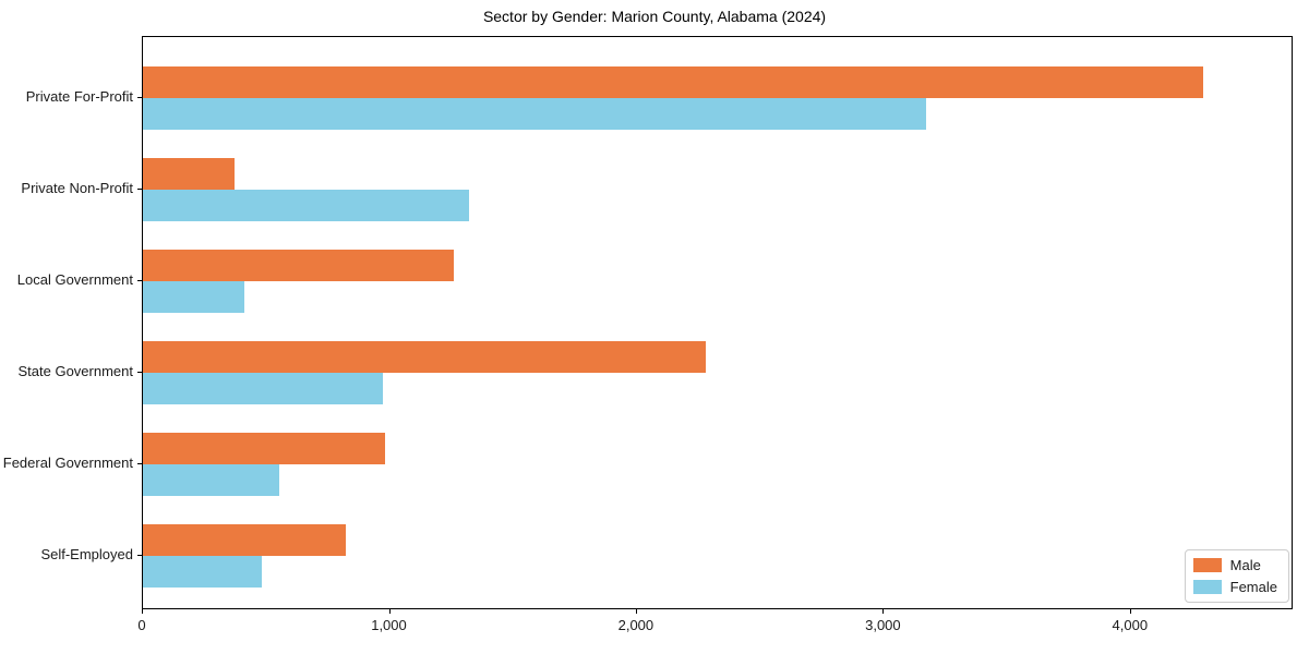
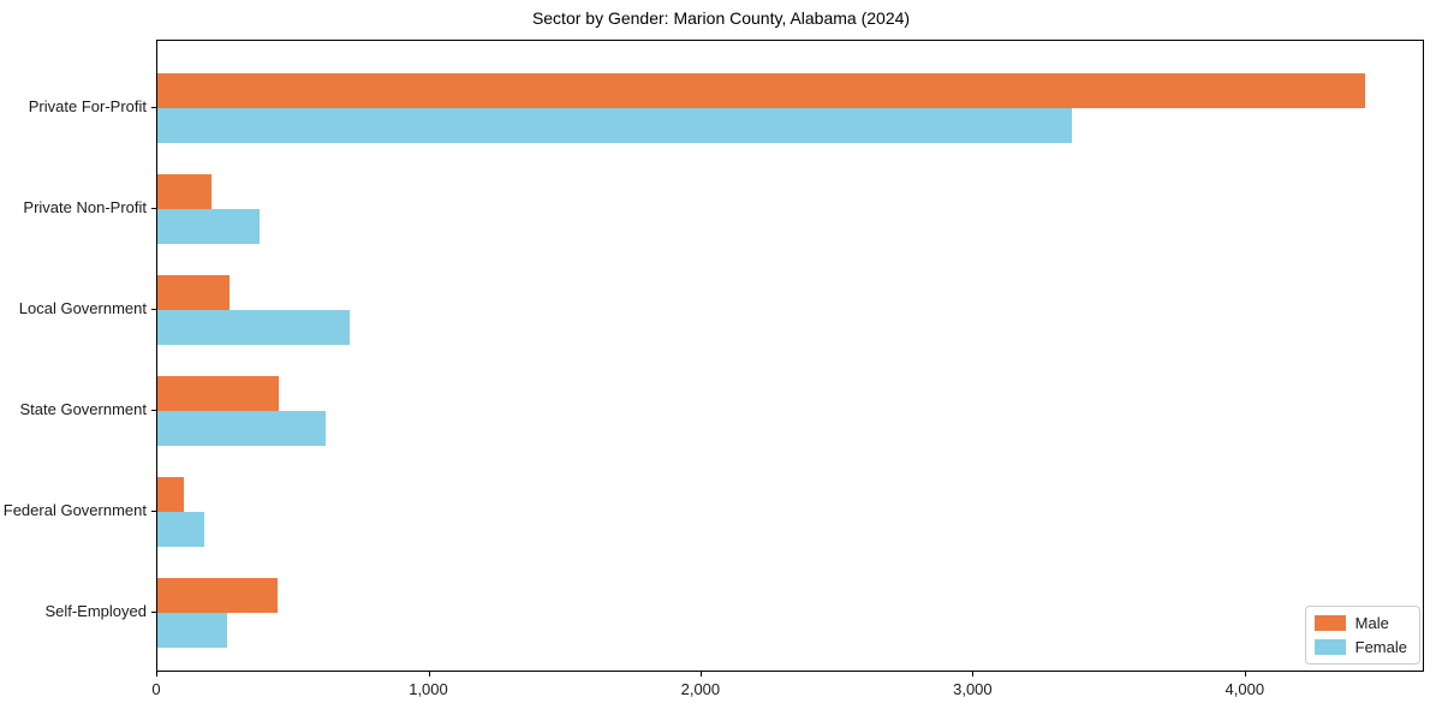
Male/Private For-Profit: 4290 -> 4440
Female/Private For-Profit: 3170 -> 3360
Male/Private Non-Profit: 370 -> 200
Female/Private Non-Profit: 1320 -> 380
Male/Local Government: 1260 -> 260
Female/Local Government: 410 -> 700
Male/State Government: 2280 -> 440
Female/State Government: 970 -> 620
Male/Federal Government: 980 -> 100
Female/Federal Government: 550 -> 170
Male/Self-Employed: 820 -> 440
Female/Self-Employed: 480 -> 260
